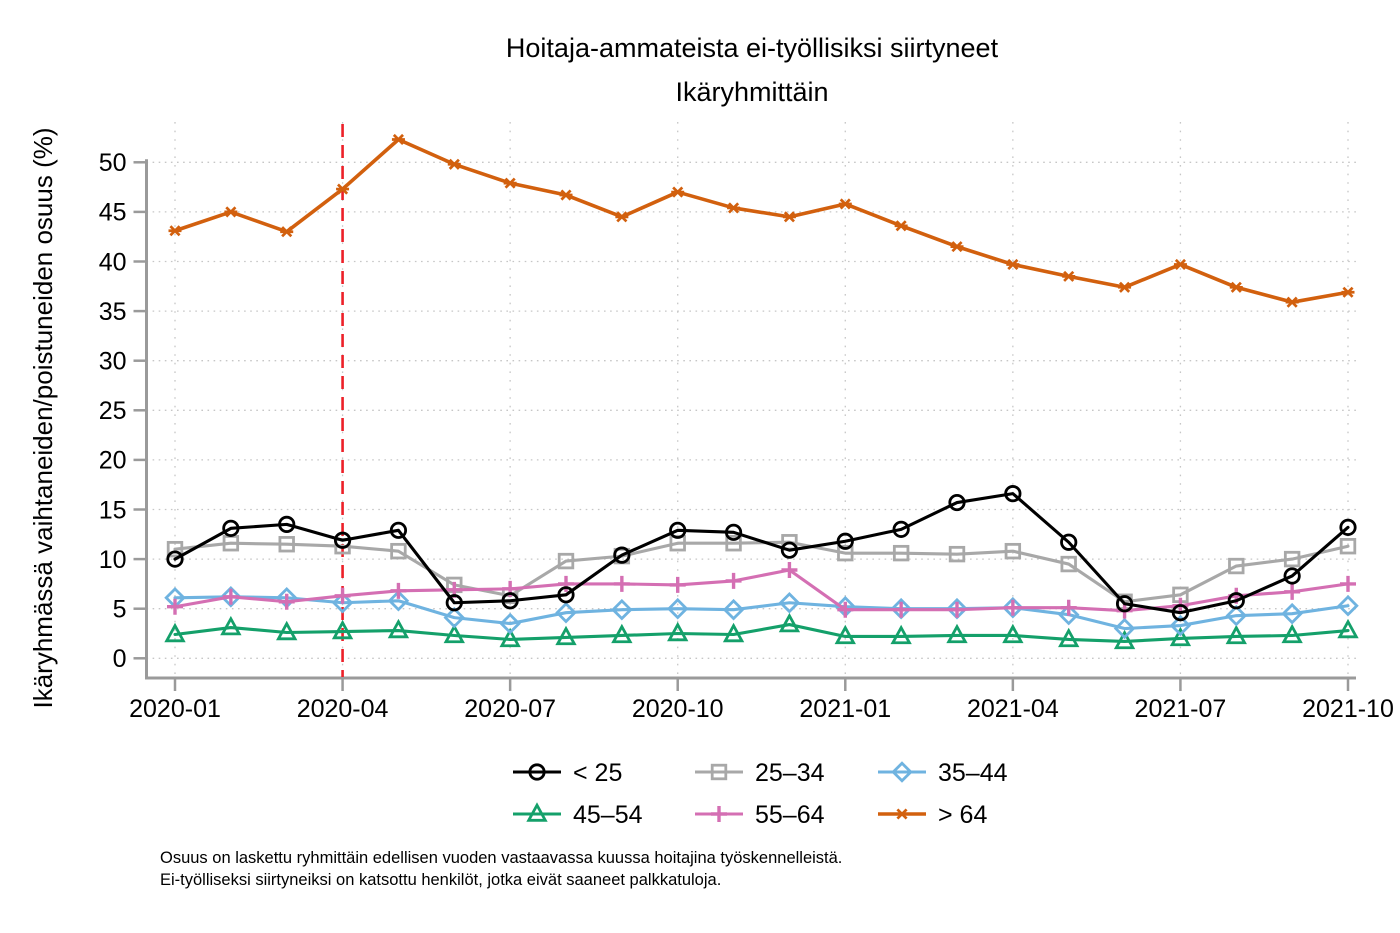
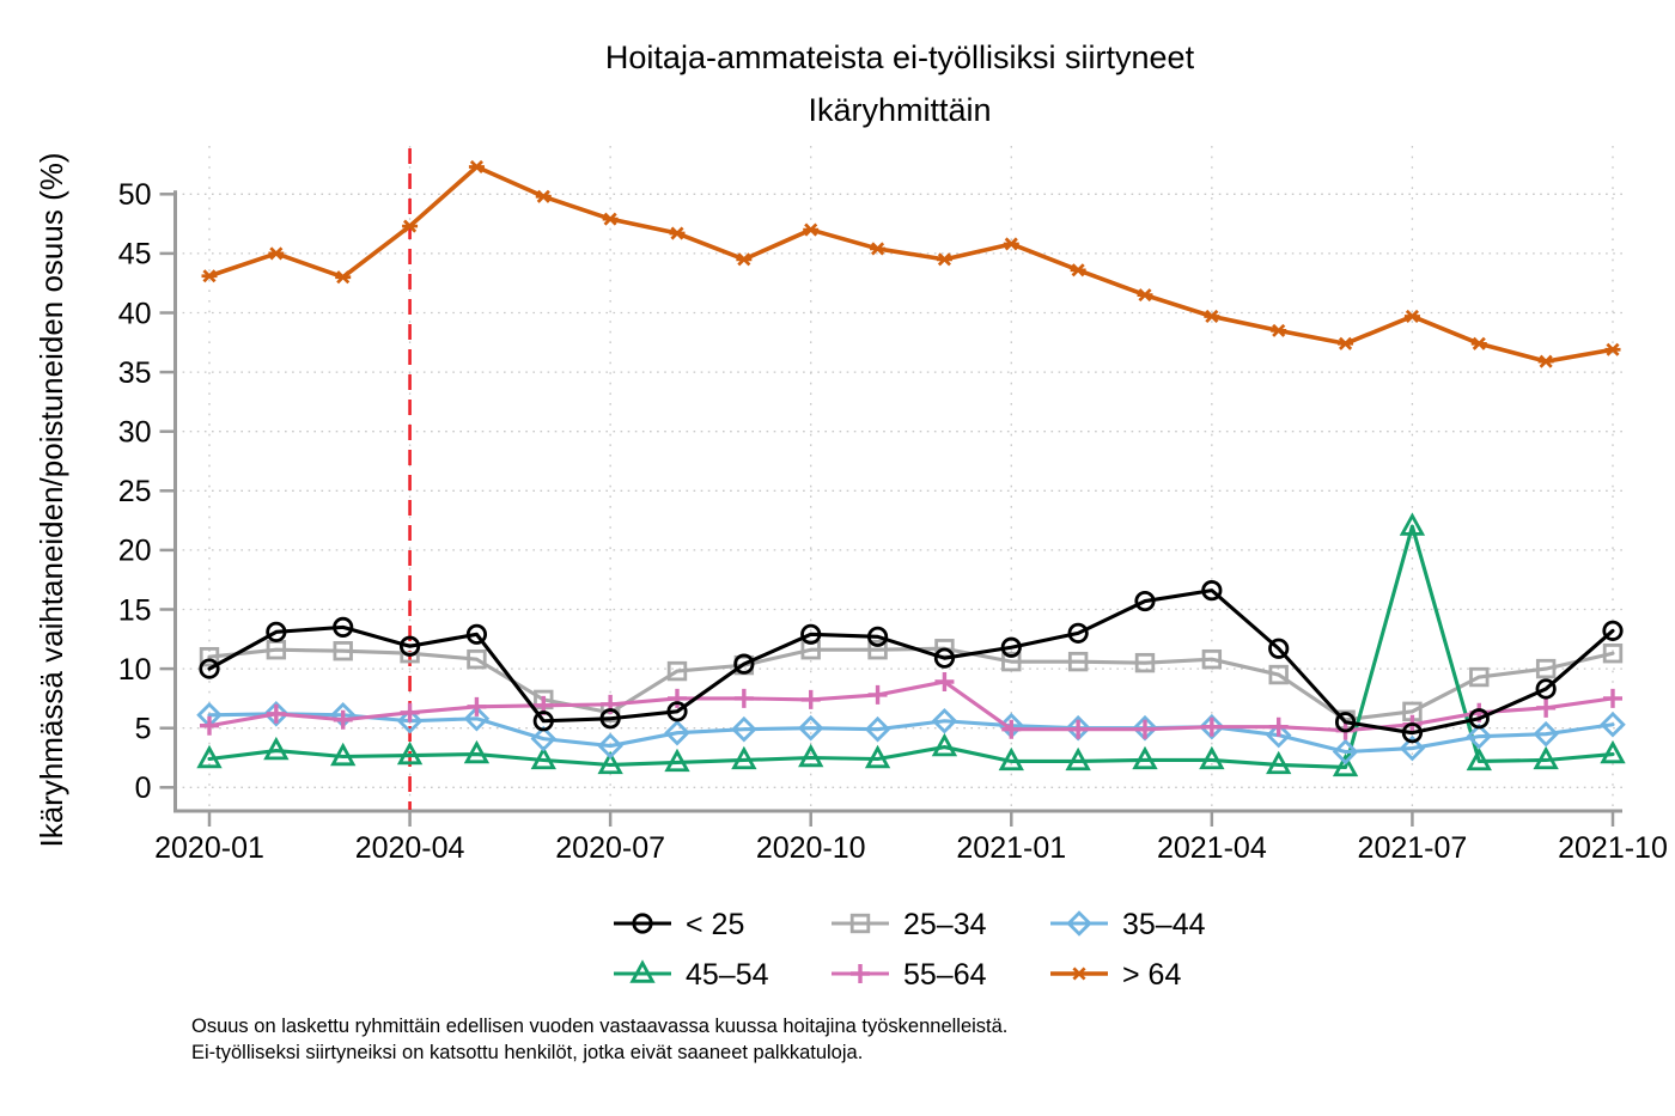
45–54/2021-07: 2 -> 22
